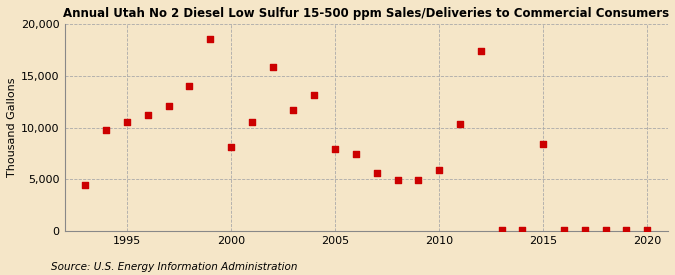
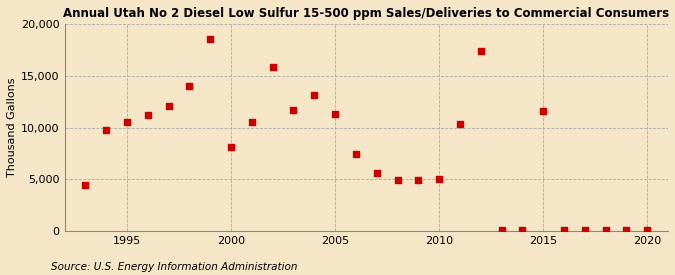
2005: 7,900 -> 11,300
2010: 5,900 -> 5,000
2015: 8,400 -> 11,600
